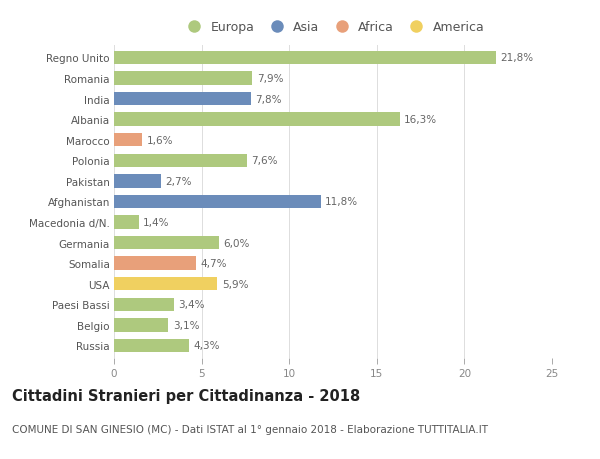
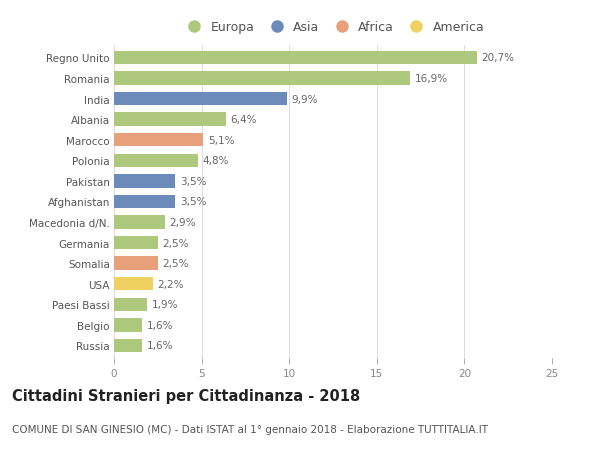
Regno Unito: 21,8% -> 20,7%
Romania: 7,9% -> 16,9%
India: 7,8% -> 9,9%
Albania: 16,3% -> 6,4%
Marocco: 1,6% -> 5,1%
Polonia: 7,6% -> 4,8%
Pakistan: 2,7% -> 3,5%
Afghanistan: 11,8% -> 3,5%
Macedonia d/N.: 1,4% -> 2,9%
Germania: 6,0% -> 2,5%
Somalia: 4,7% -> 2,5%
USA: 5,9% -> 2,2%
Paesi Bassi: 3,4% -> 1,9%
Belgio: 3,1% -> 1,6%
Russia: 4,3% -> 1,6%
